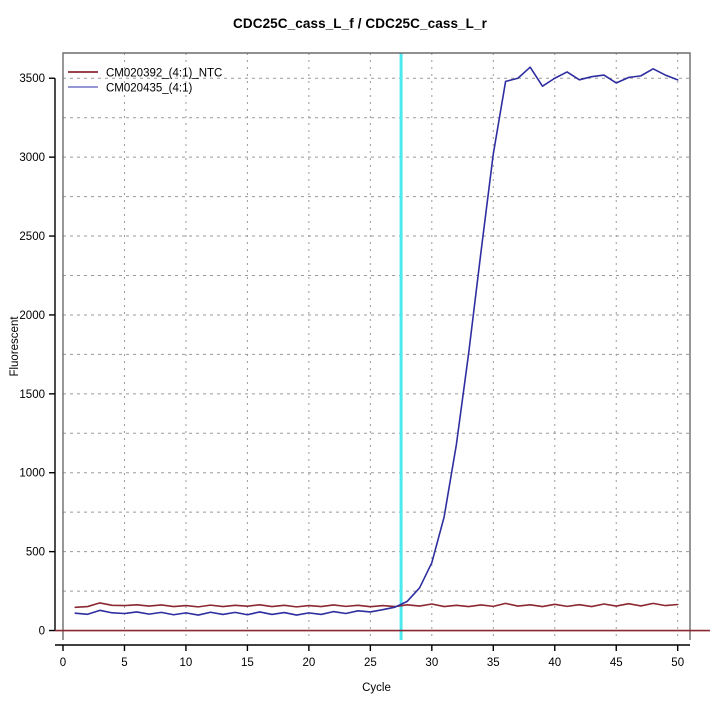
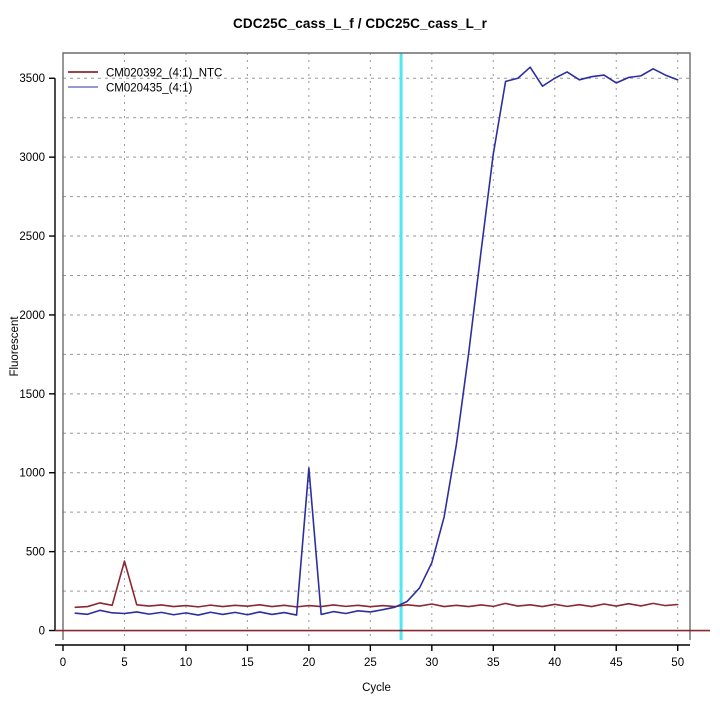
CM020392_(4:1)_NTC/5: 160 -> 440
CM020435_(4:1)/20: 110 -> 1030
